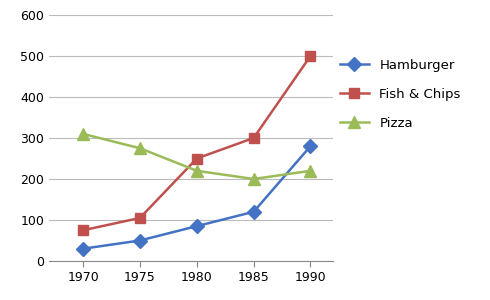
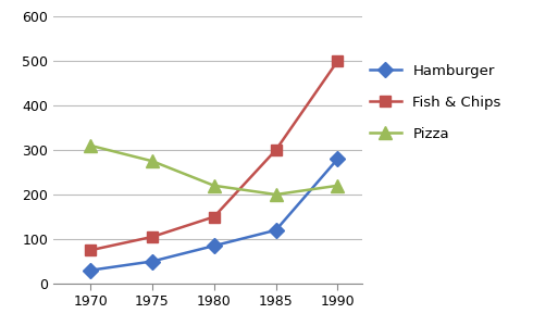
Fish & Chips/1980: 250 -> 150
